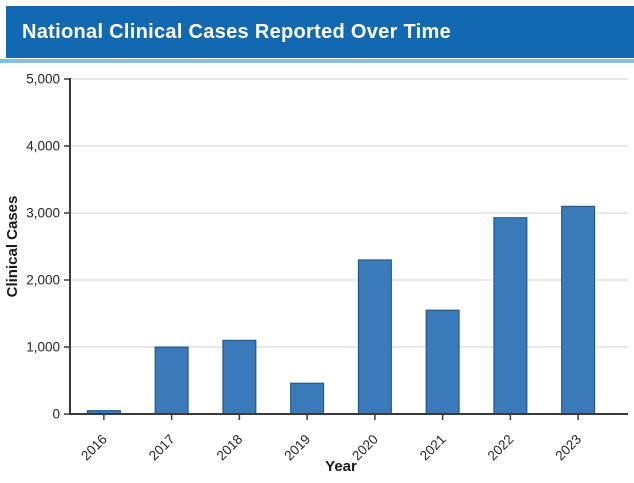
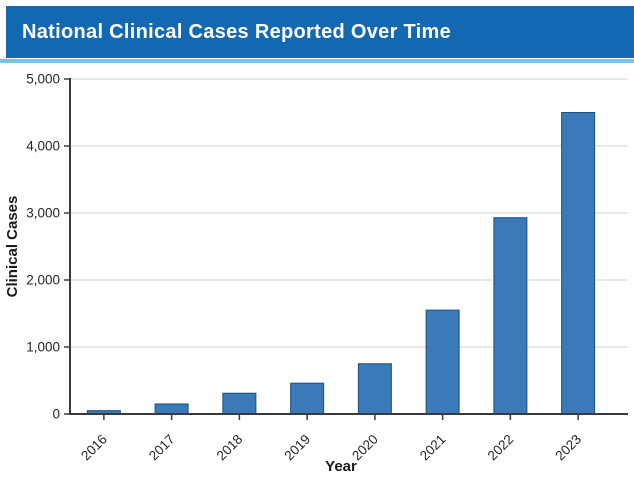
2017: 1000 -> 200
2018: 1100 -> 300
2020: 2300 -> 800
2023: 3100 -> 4500
